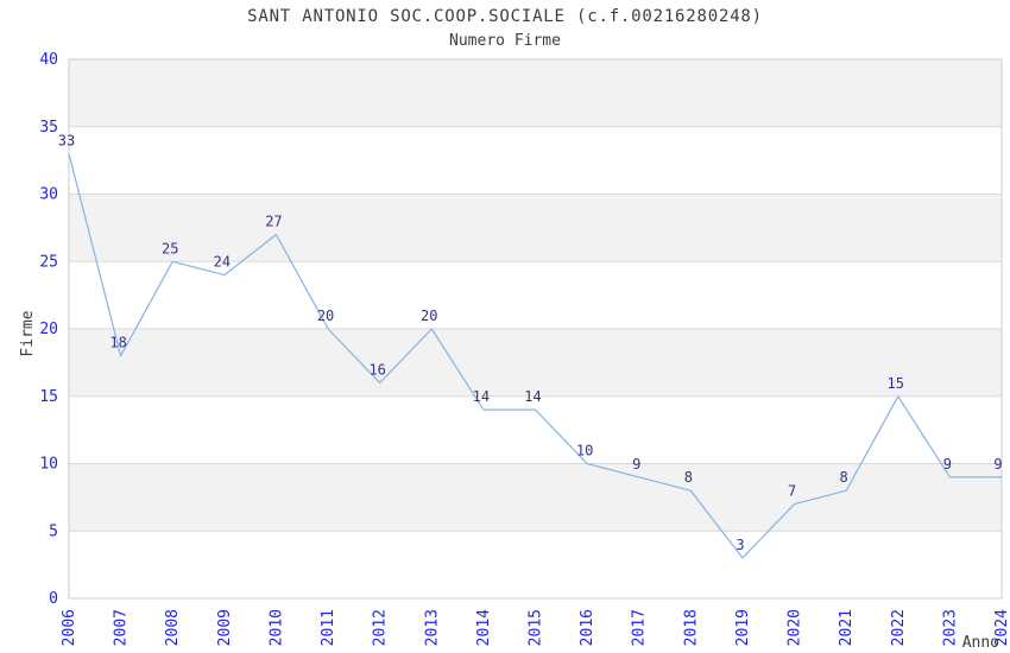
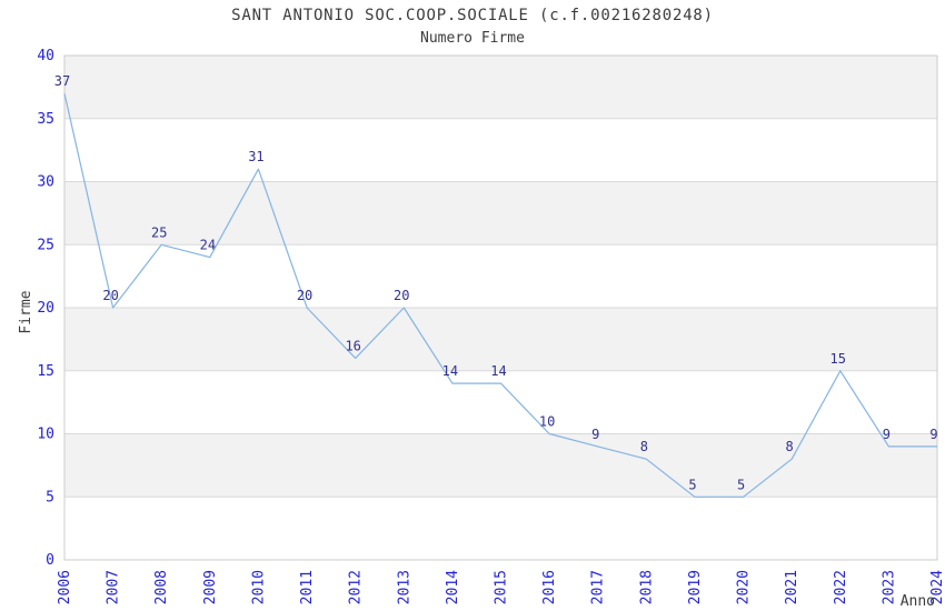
2006: 33 -> 37
2007: 18 -> 20
2010: 27 -> 31
2019: 3 -> 5
2020: 7 -> 5
